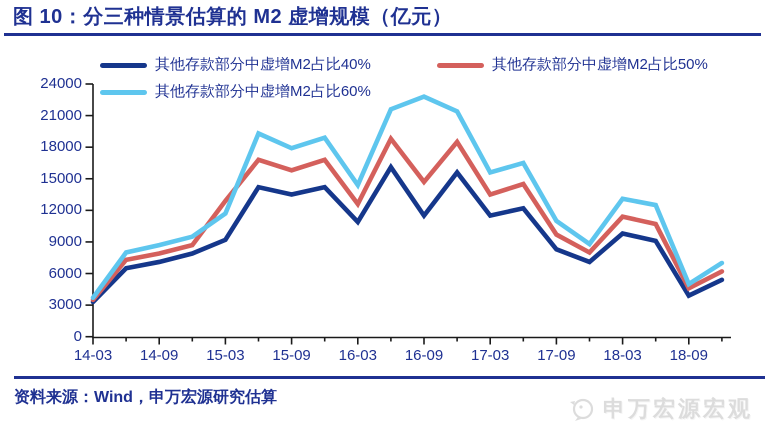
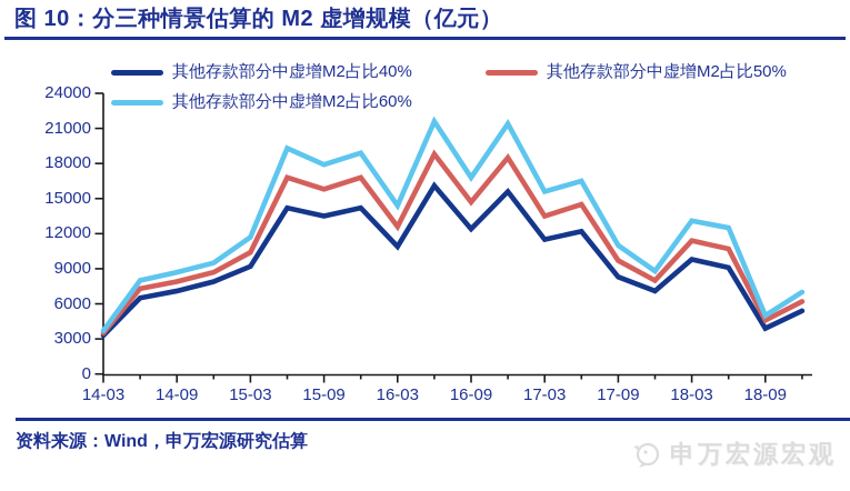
其他存款部分中虚增M2占比50%/15-03: 12900 -> 10400
其他存款部分中虚增M2占比40%/16-09: 11500 -> 12400
其他存款部分中虚增M2占比60%/16-09: 22800 -> 16800
